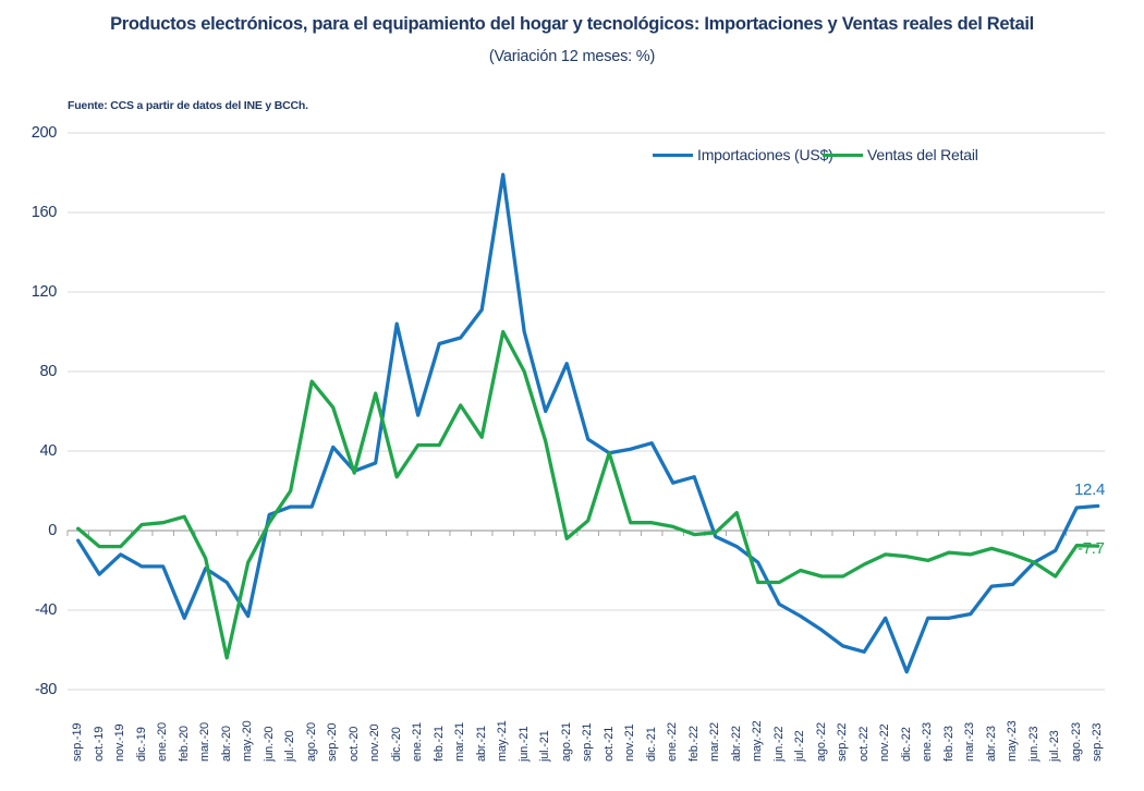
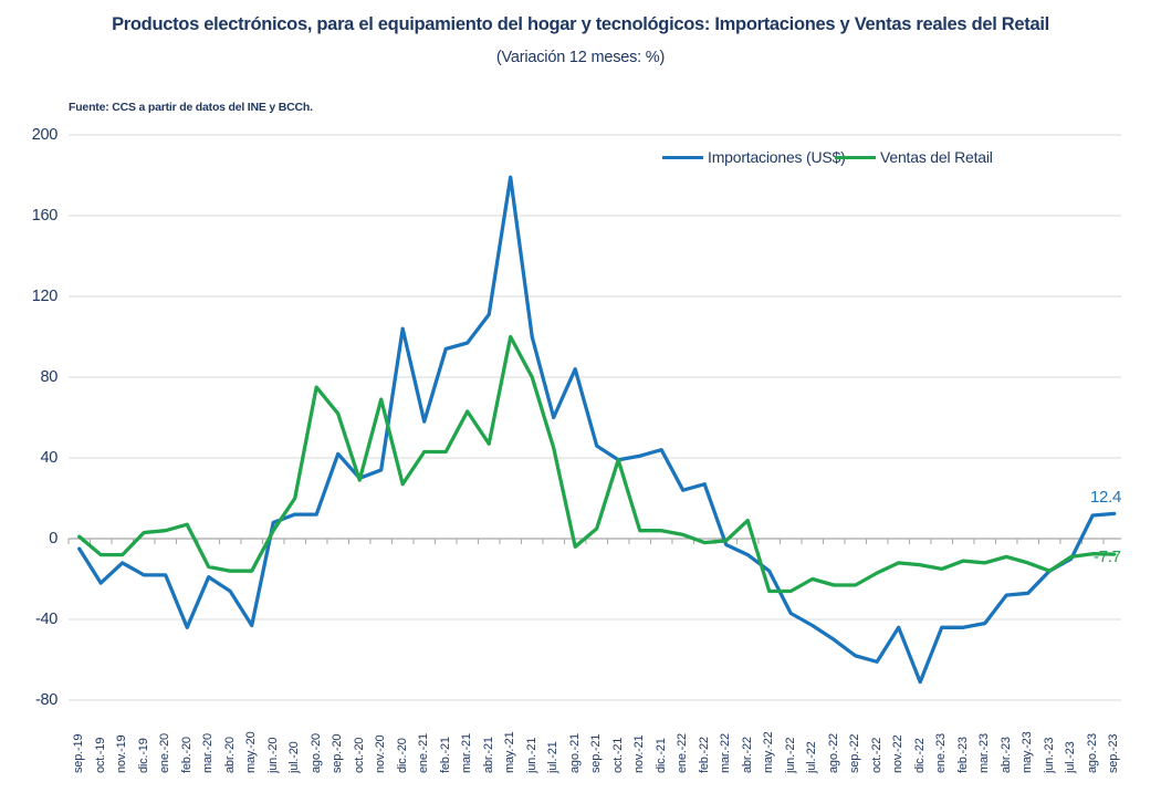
Ventas del Retail/abr.-20: -64 -> -16
Ventas del Retail/jul.-23: -23 -> -9
